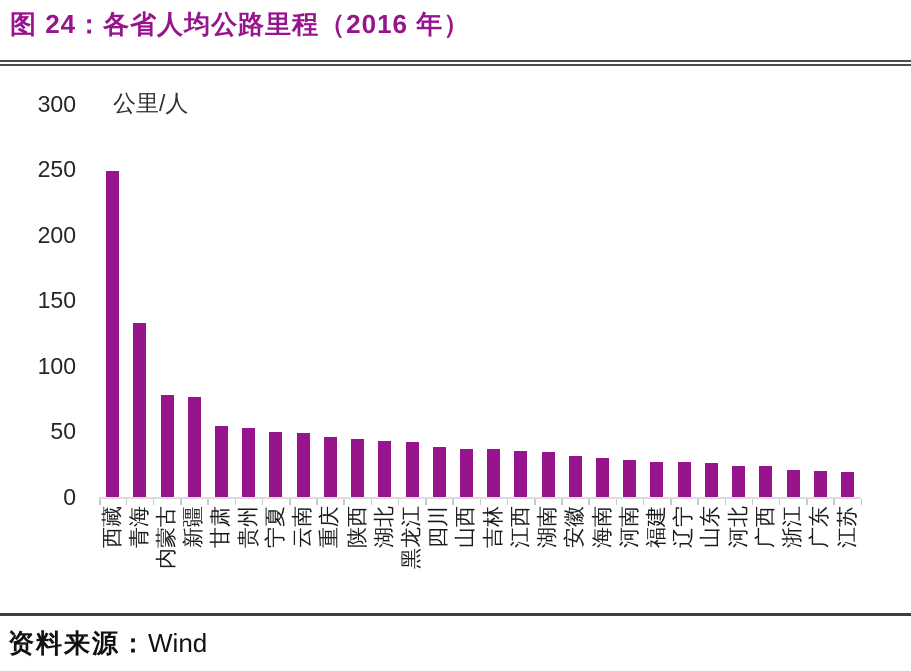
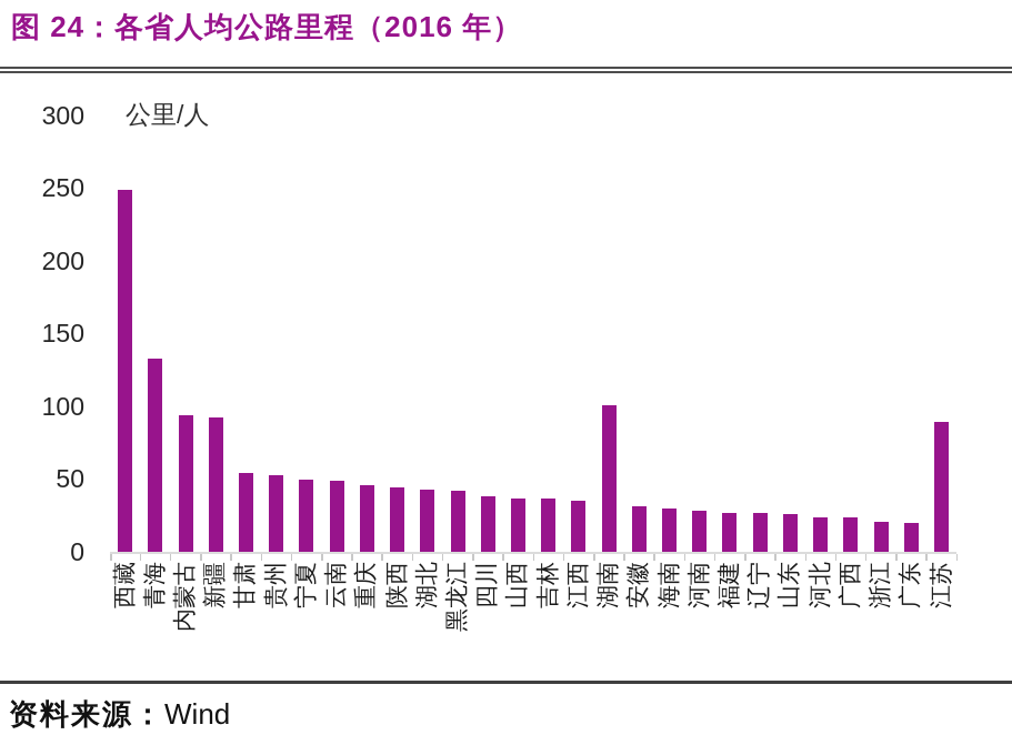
内蒙古: 78 -> 94
新疆: 76 -> 92
湖南: 34 -> 101
江苏: 19 -> 89
